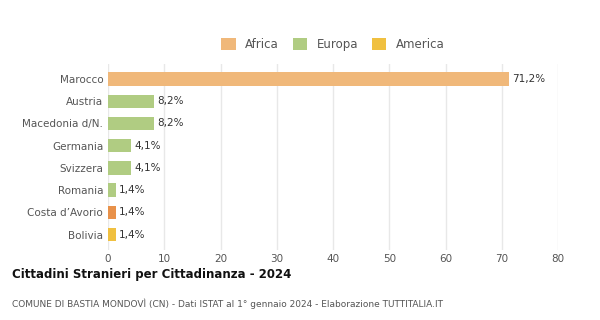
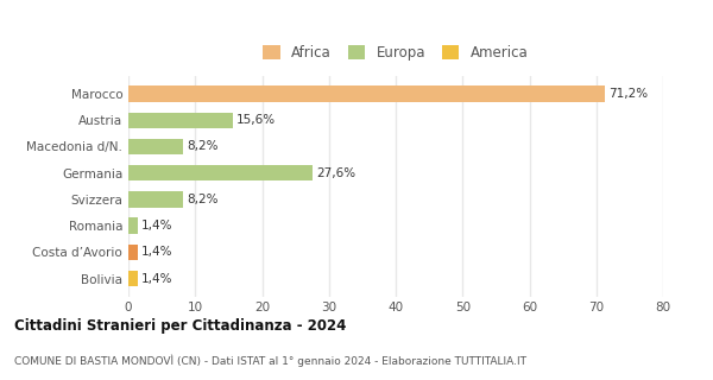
Austria: 8,2% -> 15,6%
Germania: 4,1% -> 27,6%
Svizzera: 4,1% -> 8,2%
